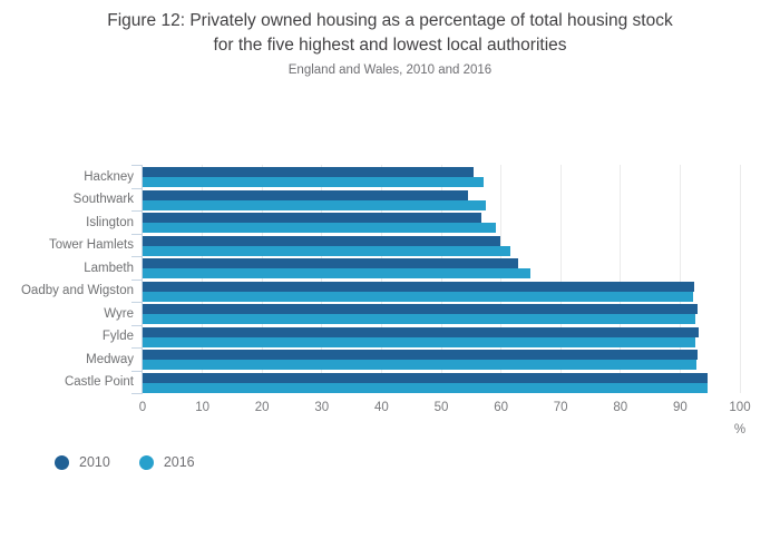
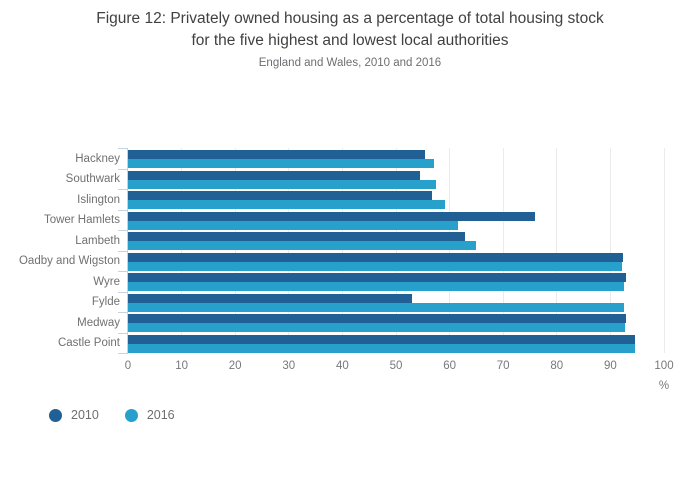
2010/Tower Hamlets: 60 -> 76
2010/Fylde: 93 -> 53
